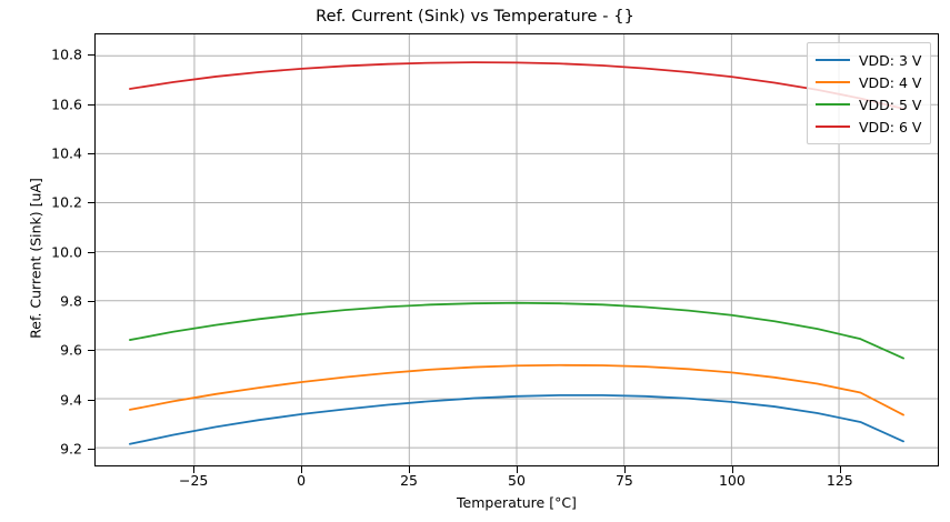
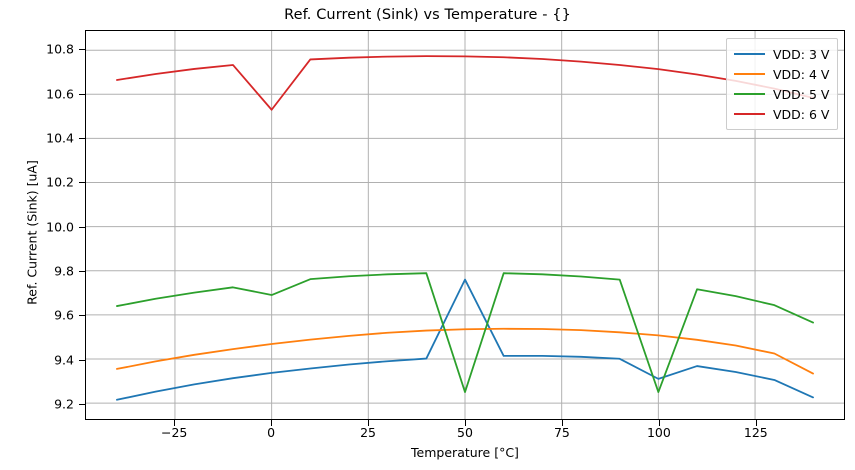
VDD: 5 V/0: 9.74 -> 9.69
VDD: 6 V/0: 10.75 -> 10.53
VDD: 3 V/50: 9.41 -> 9.76
VDD: 5 V/50: 9.79 -> 9.25
VDD: 3 V/100: 9.39 -> 9.31
VDD: 5 V/100: 9.74 -> 9.25
